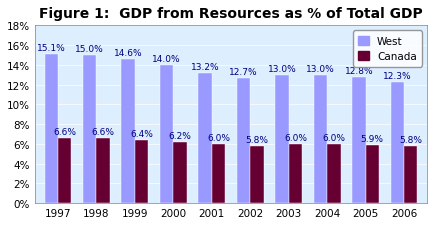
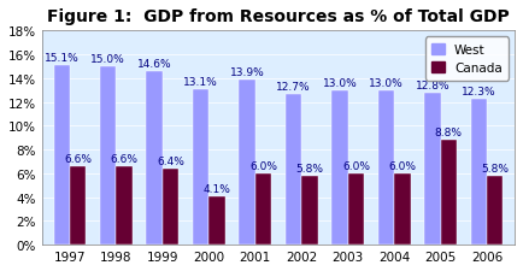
West/2000: 14.0% -> 13.1%
Canada/2000: 6.2% -> 4.1%
West/2001: 13.2% -> 13.9%
Canada/2005: 5.9% -> 8.8%
